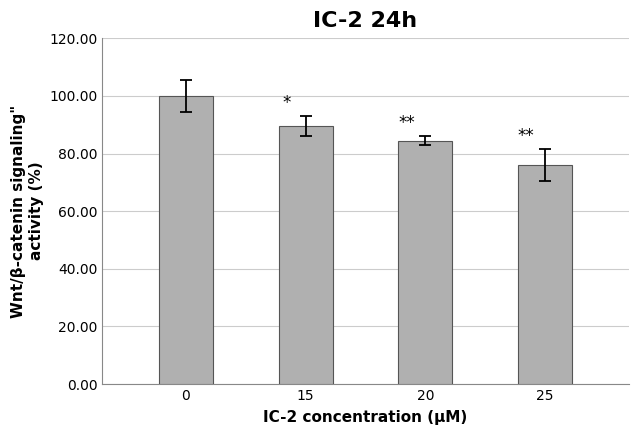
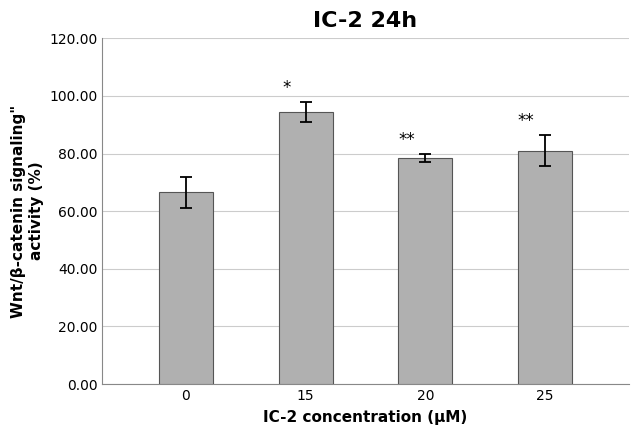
0: 100.0 -> 66.5
15: 89.5 -> 94.5
20: 84.5 -> 78.5
25: 76.0 -> 81.0
